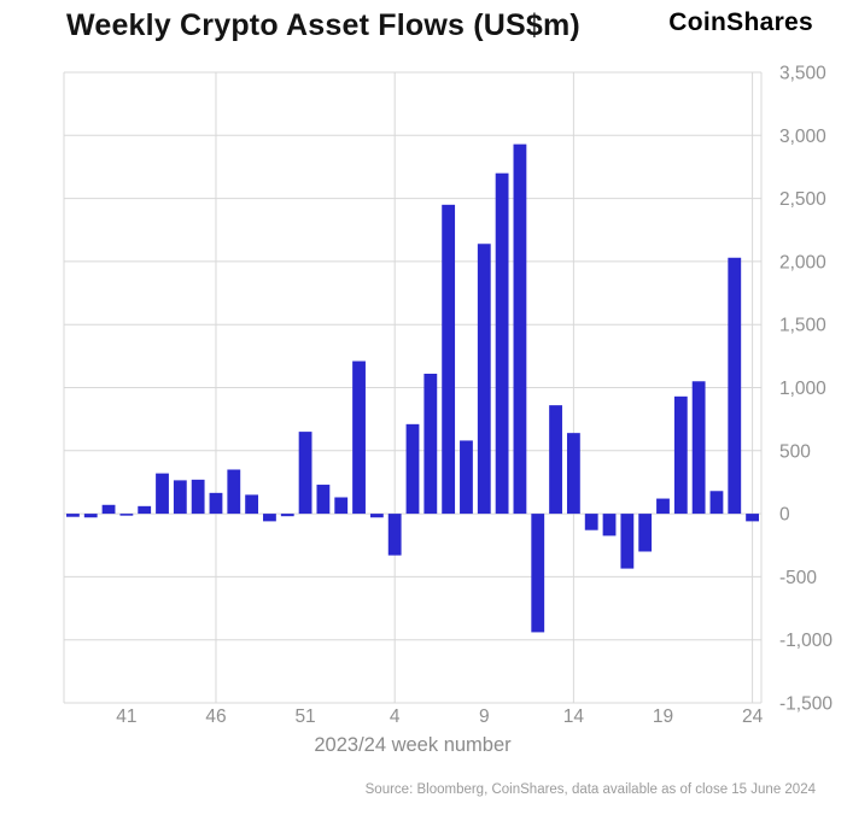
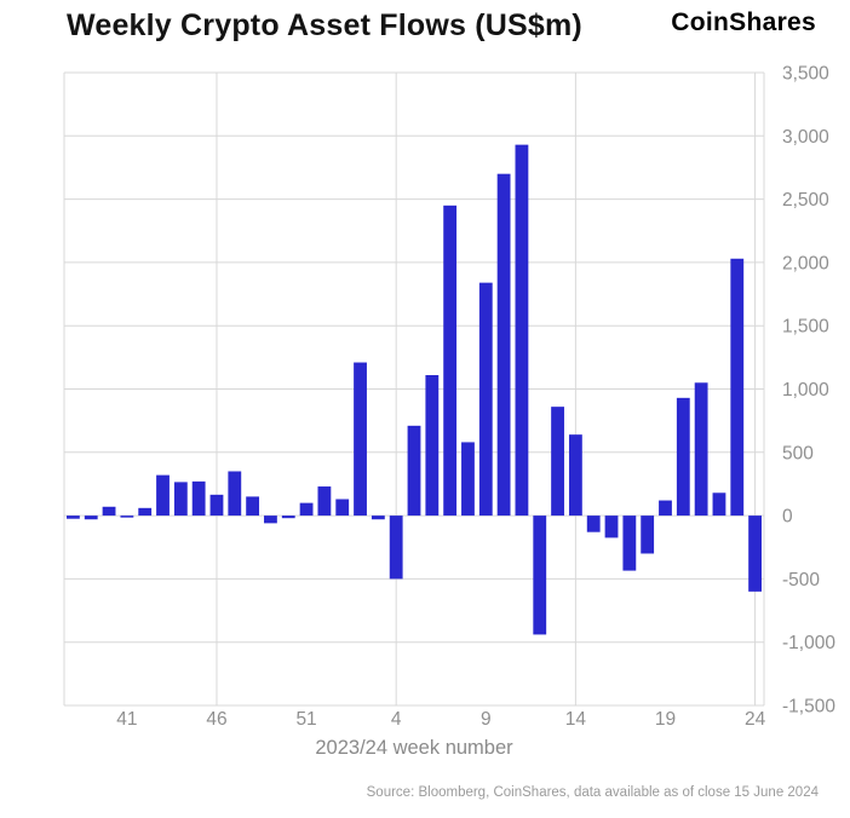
51: 650 -> 100
4: -330 -> -500
9: 2140 -> 1840
24: -60 -> -600
